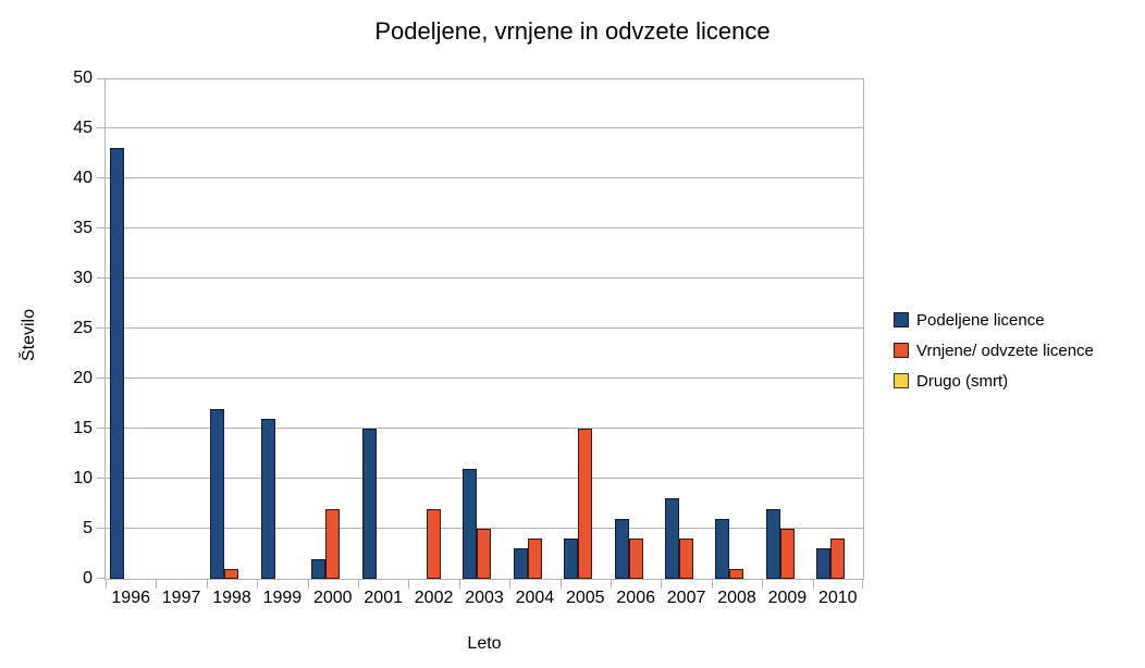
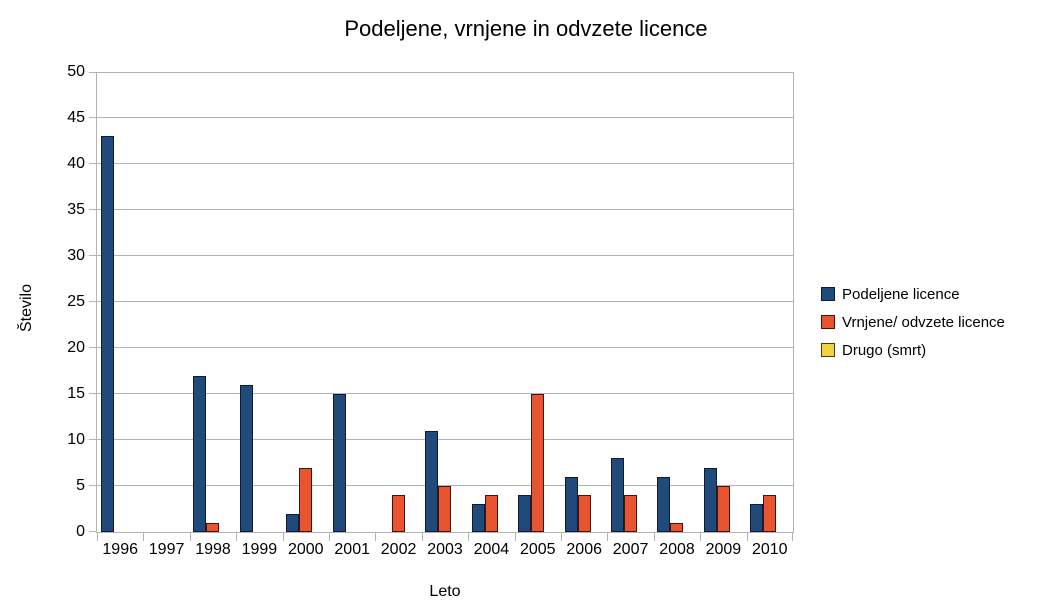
Vrnjene/ odvzete licence/2002: 7 -> 4
